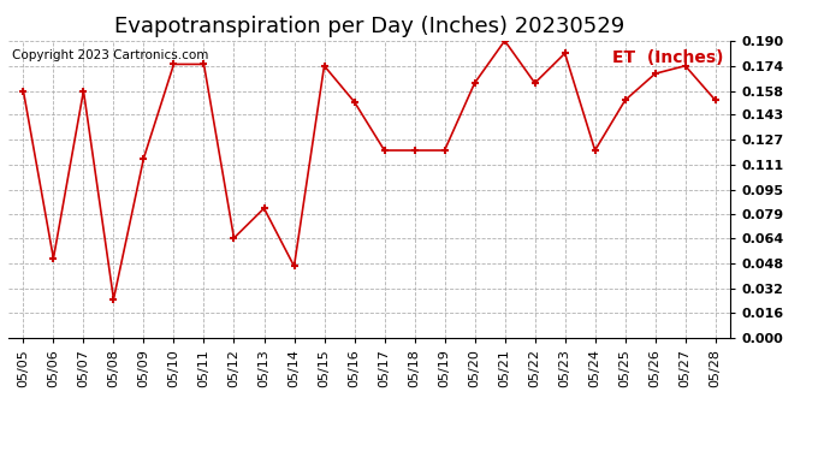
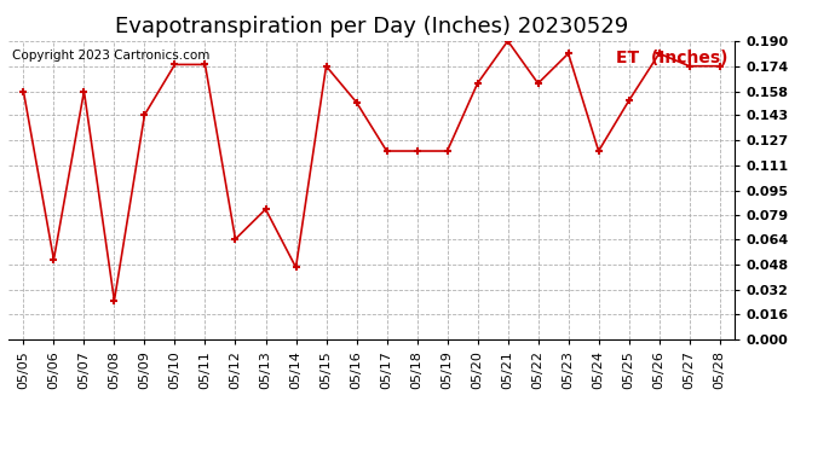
05/09: 0.115 -> 0.143
05/26: 0.169 -> 0.182
05/28: 0.152 -> 0.174
